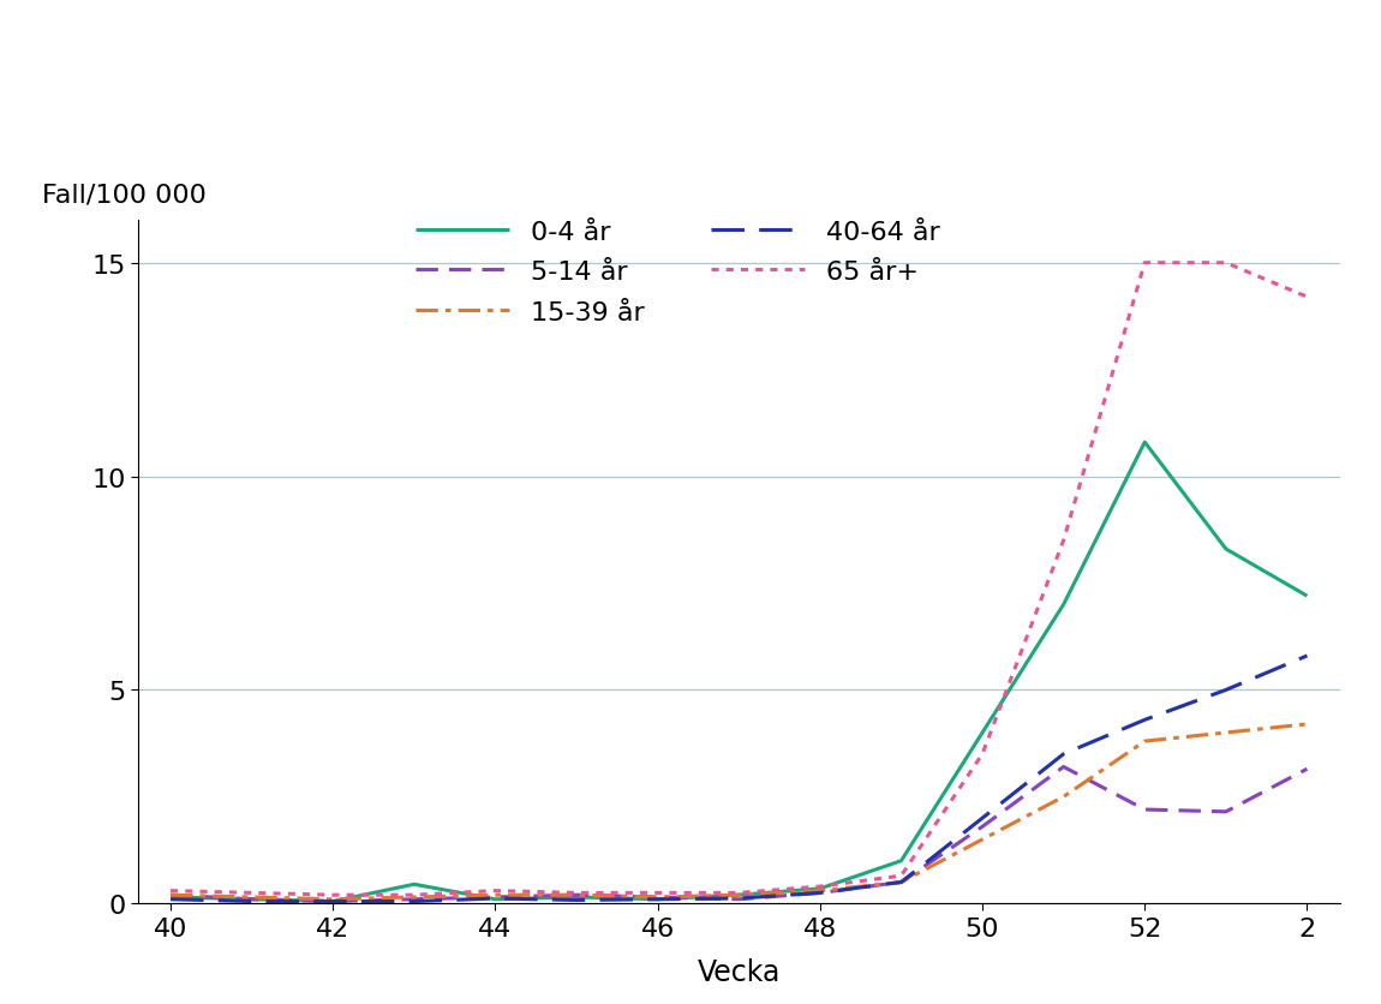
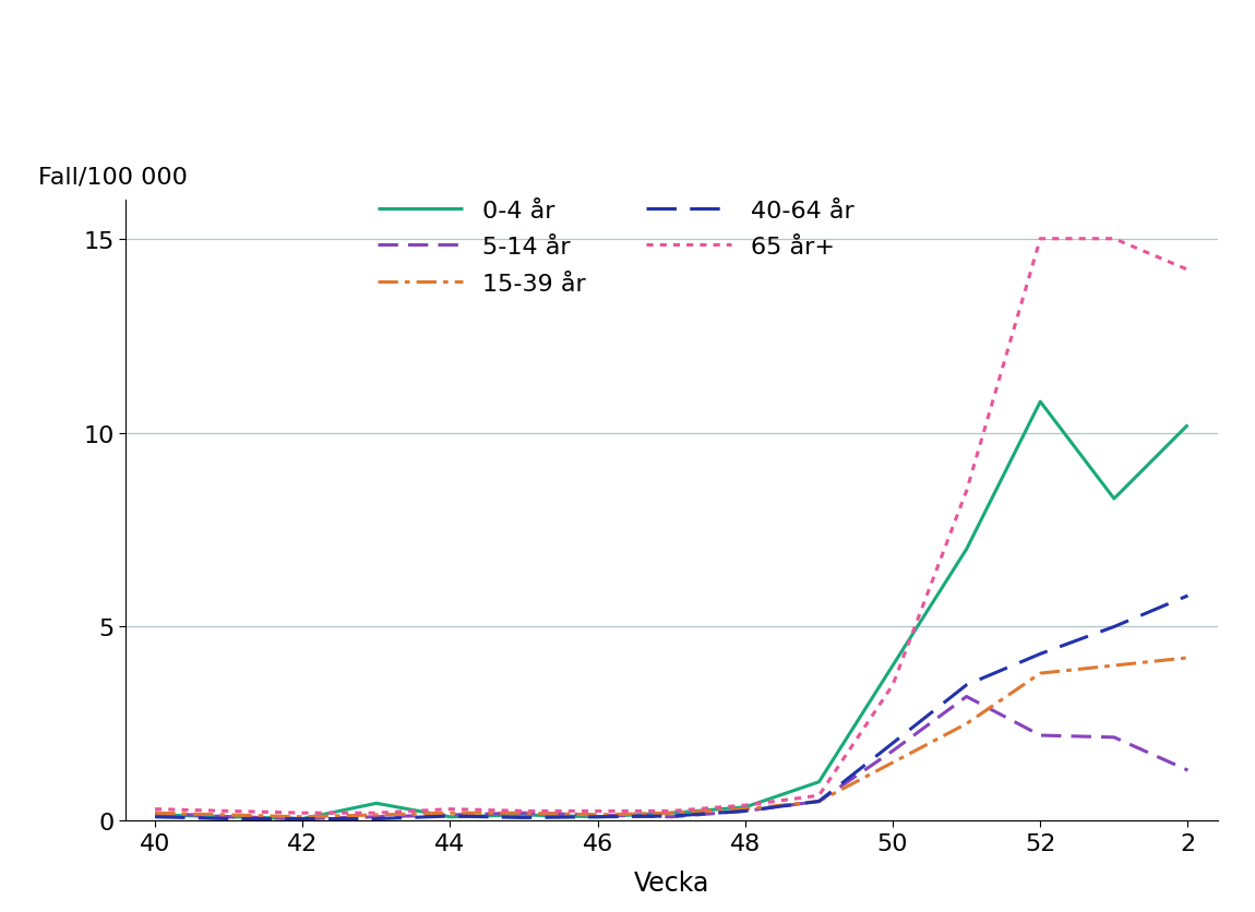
0-4 år/2: 7.20 -> 10.20
5-14 år/2: 3.15 -> 1.30
